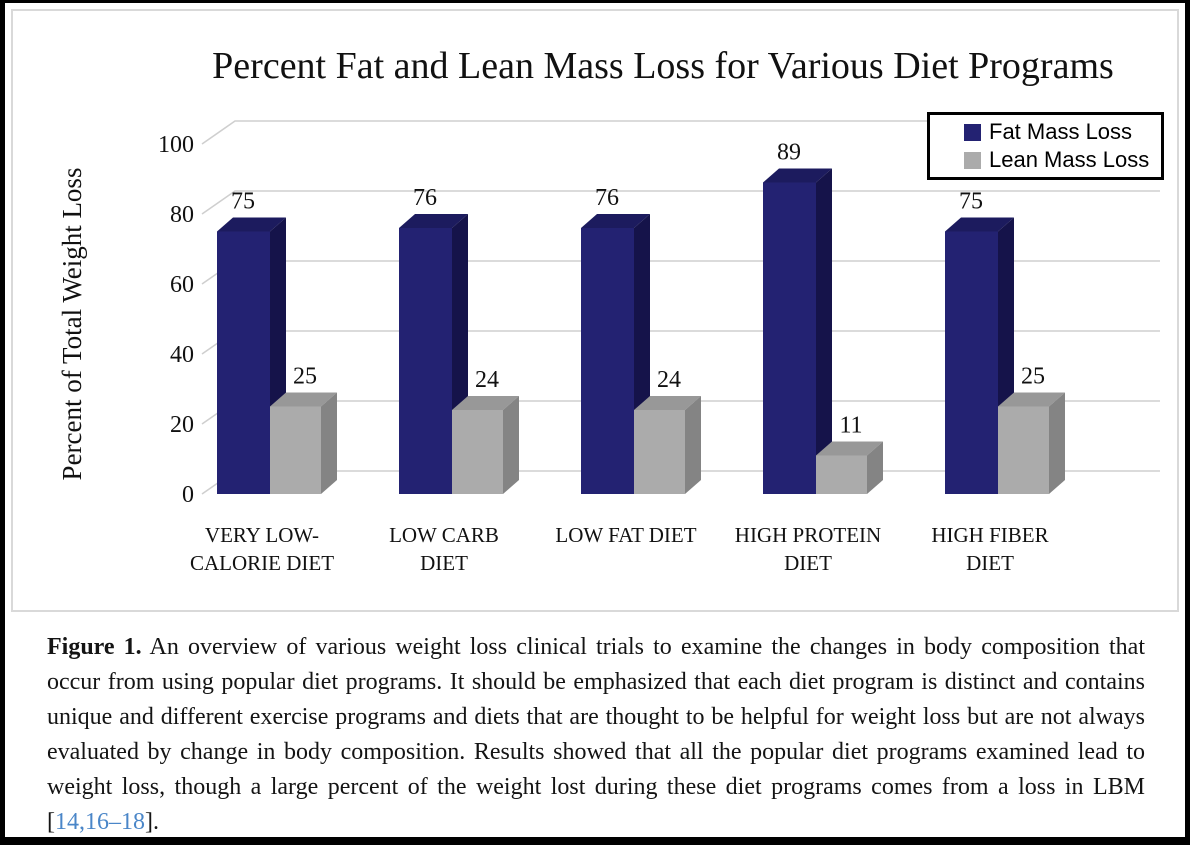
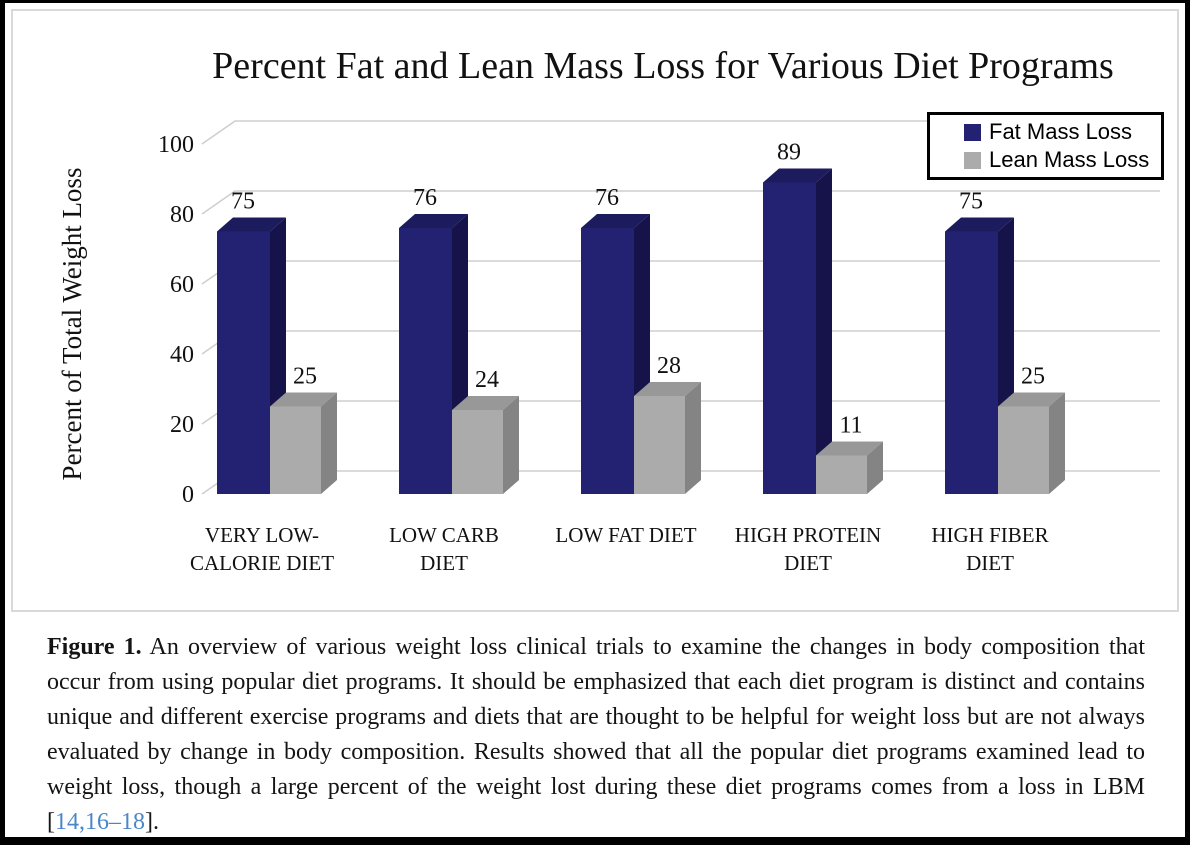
Lean Mass Loss/LOW FAT DIET: 24 -> 28
